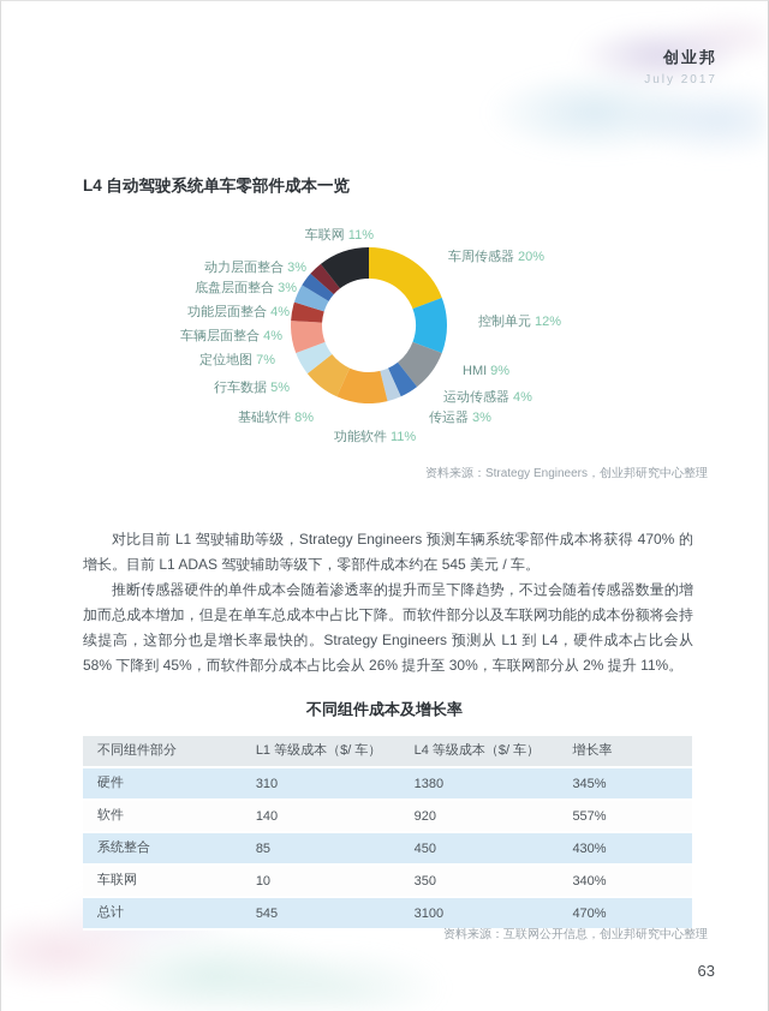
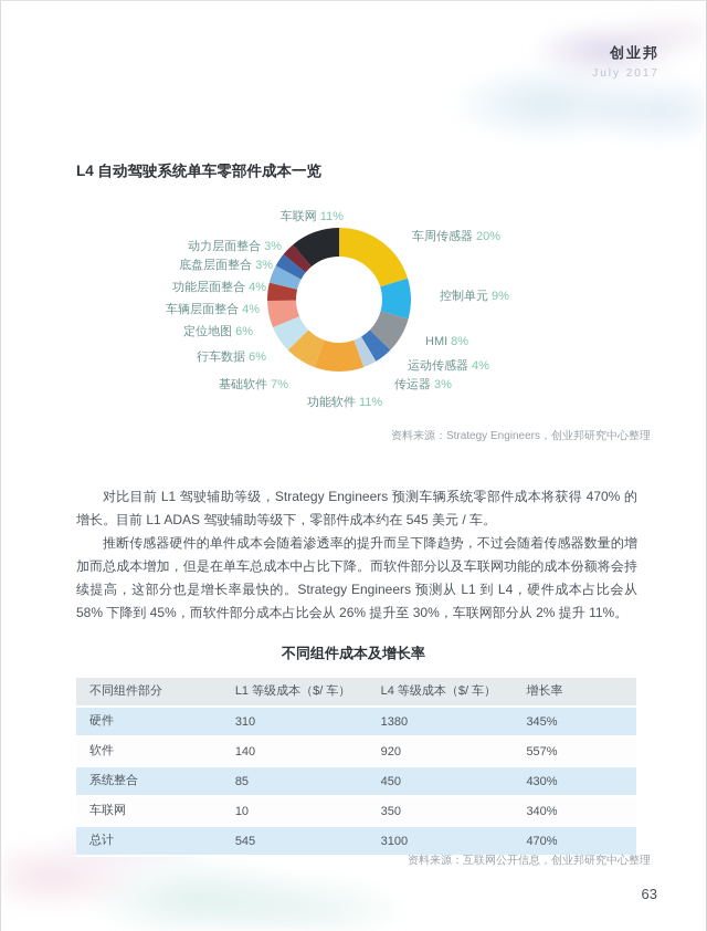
L4 自动驾驶系统单车零部件成本一览/控制单元: 12% -> 9%
L4 自动驾驶系统单车零部件成本一览/HMI: 9% -> 8%
L4 自动驾驶系统单车零部件成本一览/基础软件: 8% -> 7%
L4 自动驾驶系统单车零部件成本一览/行车数据: 5% -> 6%
L4 自动驾驶系统单车零部件成本一览/定位地图: 7% -> 6%
